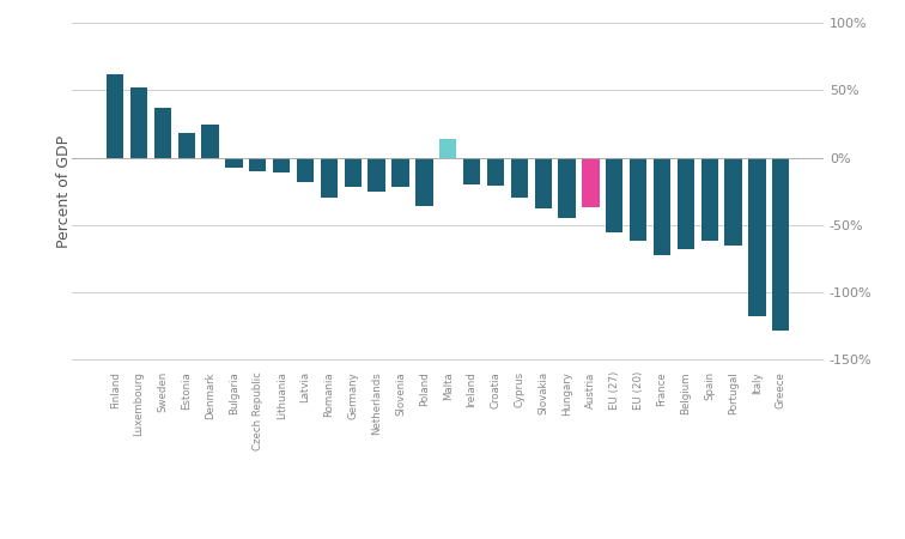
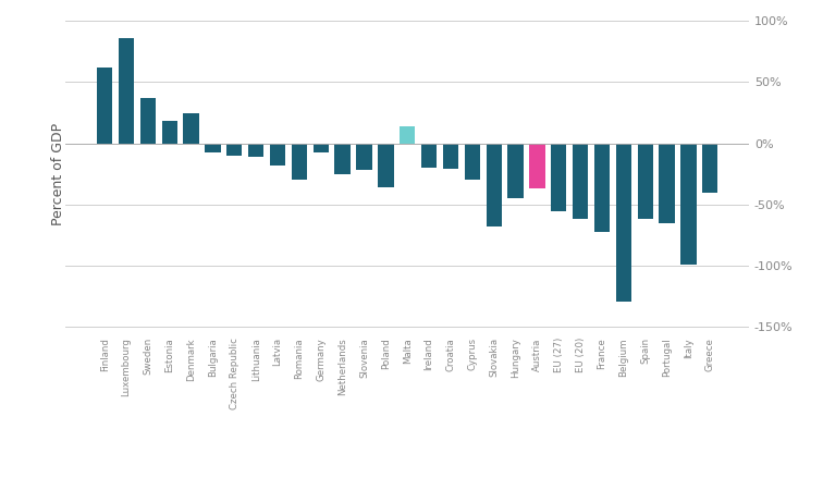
Luxembourg: 52% -> 86%
Germany: -22% -> -7%
Slovakia: -38% -> -68%
Belgium: -68% -> -129%
Italy: -118% -> -99%
Greece: -128% -> -40%
